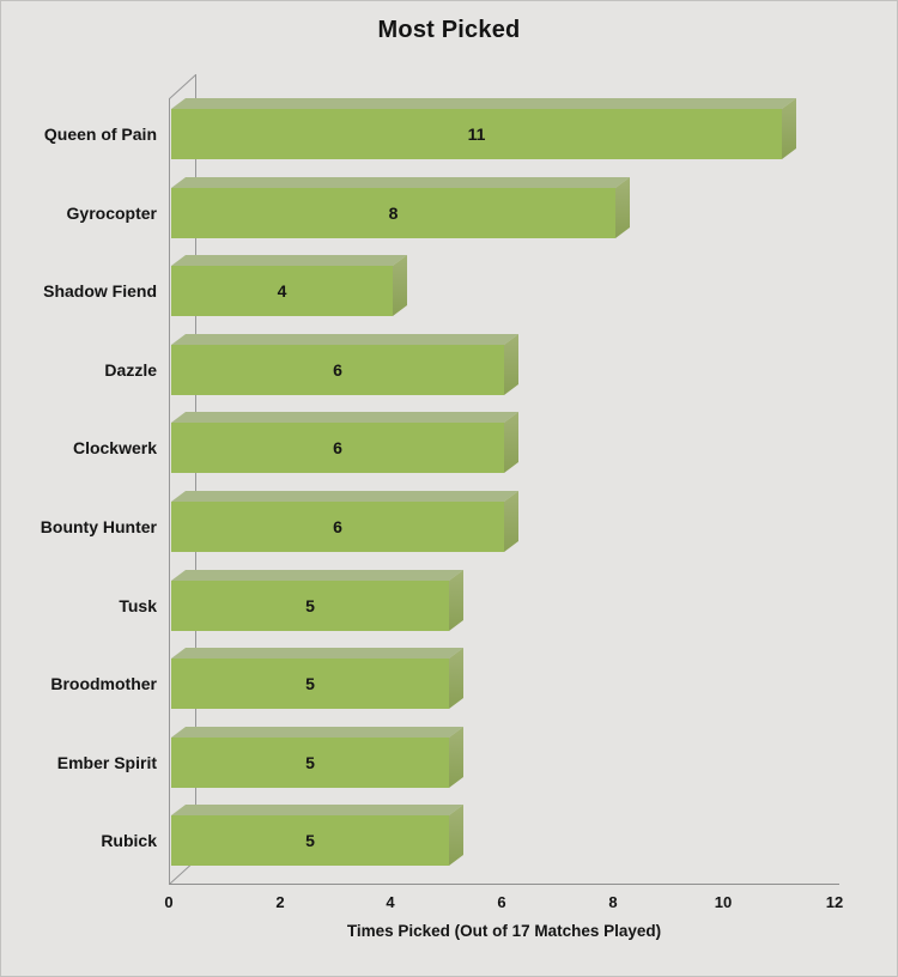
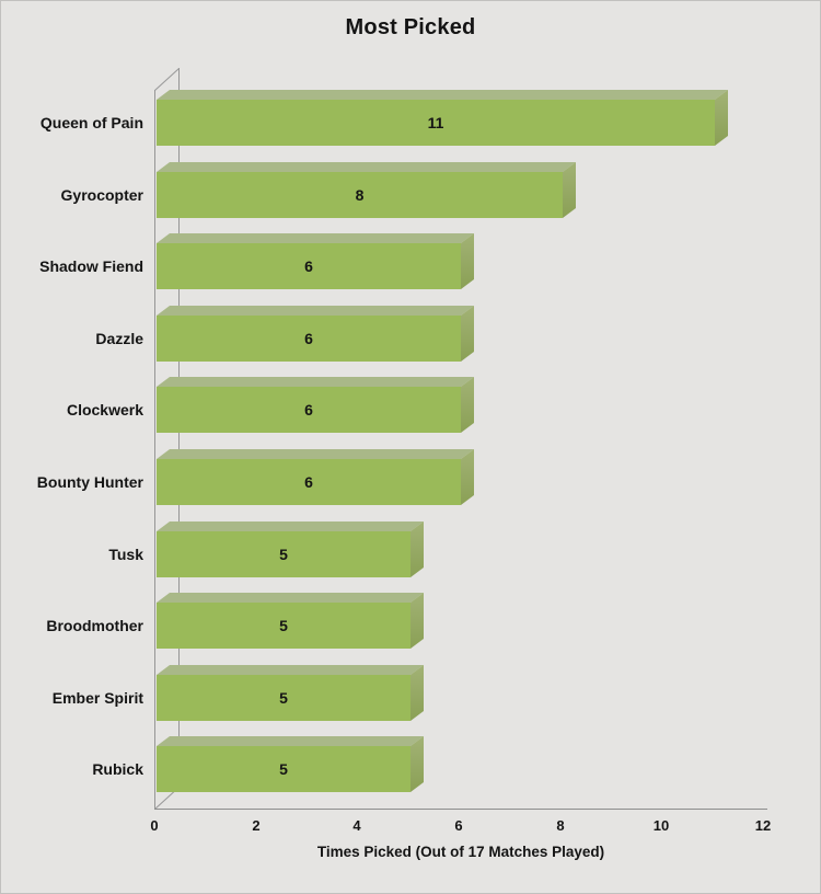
Shadow Fiend: 4 -> 6
